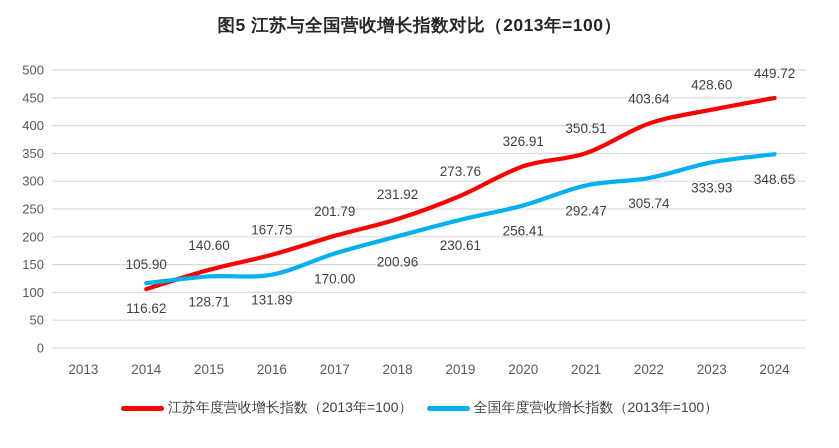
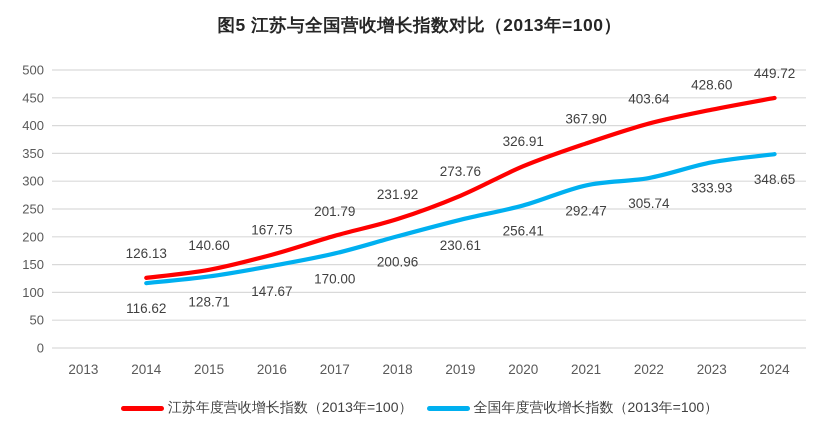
江苏年度营收增长指数（2013年=100）/2014: 105.90 -> 126.13
全国年度营收增长指数（2013年=100）/2016: 131.89 -> 147.67
江苏年度营收增长指数（2013年=100）/2021: 350.51 -> 367.90
